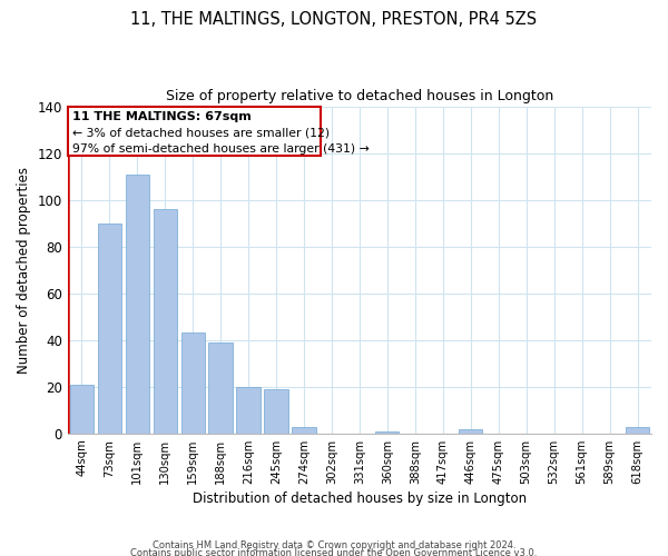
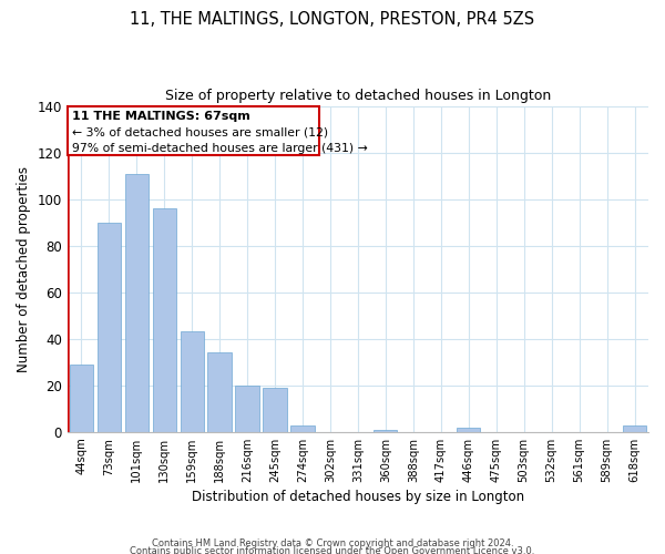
44sqm: 21 -> 29
188sqm: 39 -> 34
